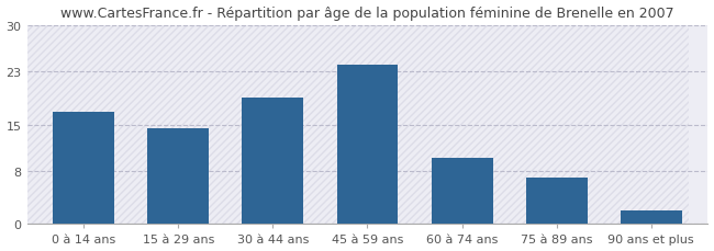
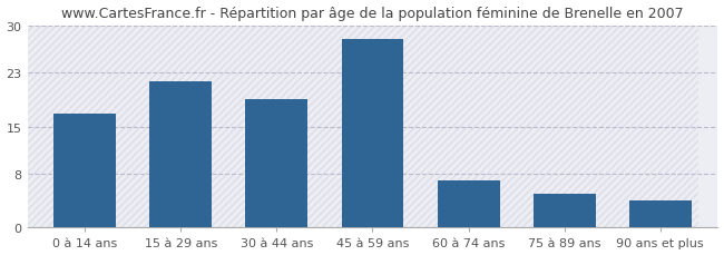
15 à 29 ans: 14.5 -> 21.8
45 à 59 ans: 24.0 -> 28.0
60 à 74 ans: 10.0 -> 7.0
75 à 89 ans: 7.0 -> 5.0
90 ans et plus: 2.0 -> 4.0
